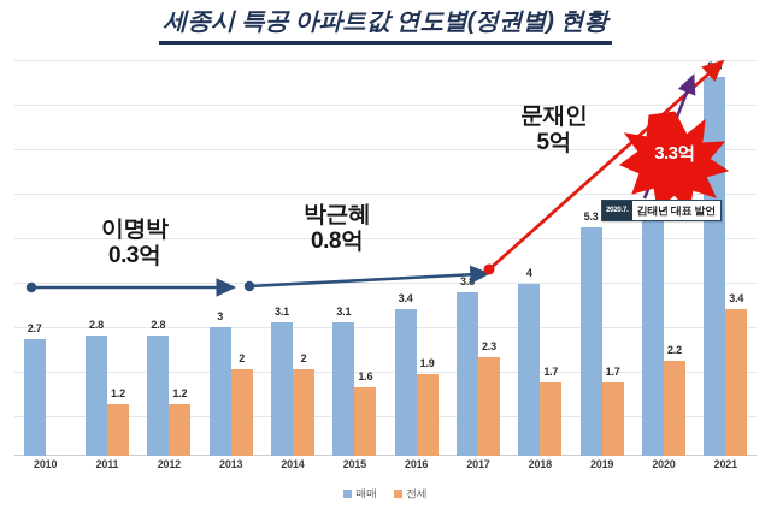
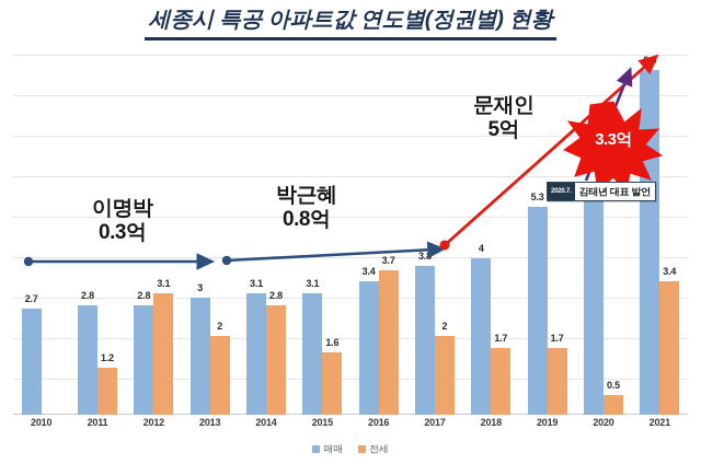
전세/2012: 1.2 -> 3.1
전세/2014: 2 -> 2.8
전세/2016: 1.9 -> 3.7
전세/2017: 2.3 -> 2
전세/2020: 2.2 -> 0.5
